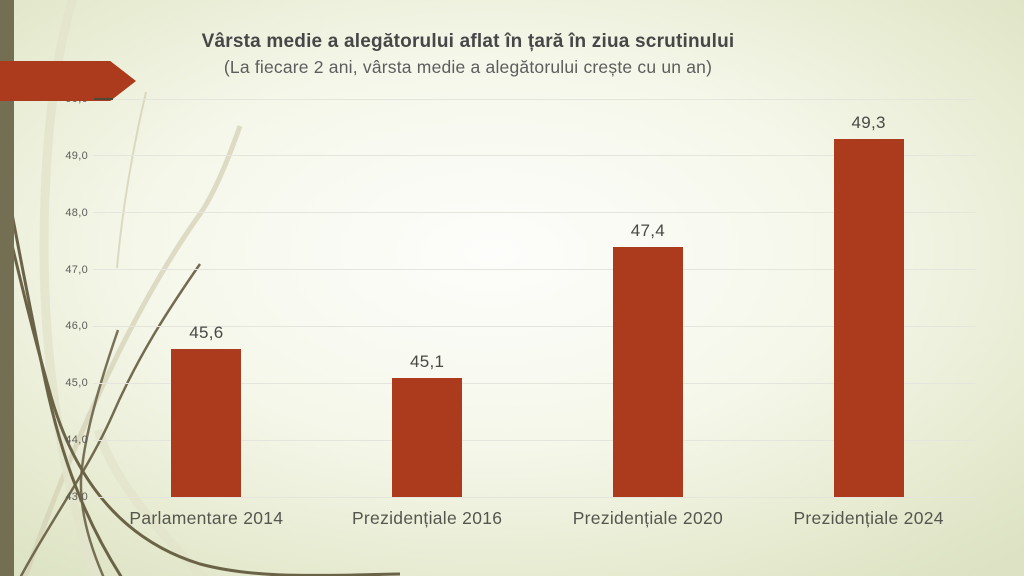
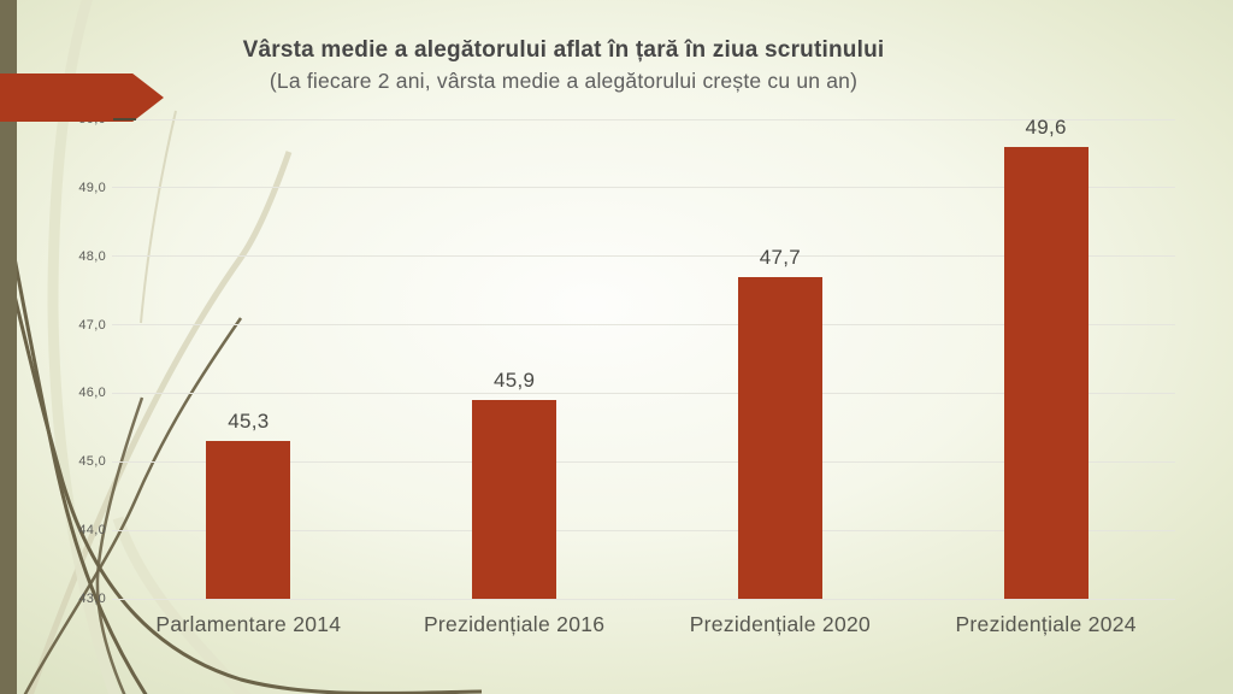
Parlamentare 2014: 45,6 -> 45,3
Prezidențiale 2016: 45,1 -> 45,9
Prezidențiale 2020: 47,4 -> 47,7
Prezidențiale 2024: 49,3 -> 49,6
